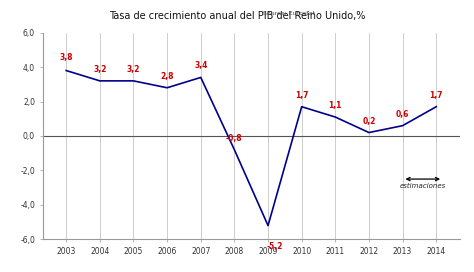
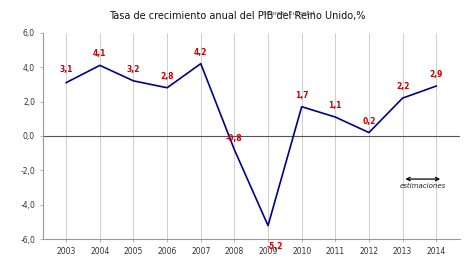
2003: 3,8 -> 3,1
2004: 3,2 -> 4,1
2007: 3,4 -> 4,2
2013: 0,6 -> 2,2
2014: 1,7 -> 2,9
